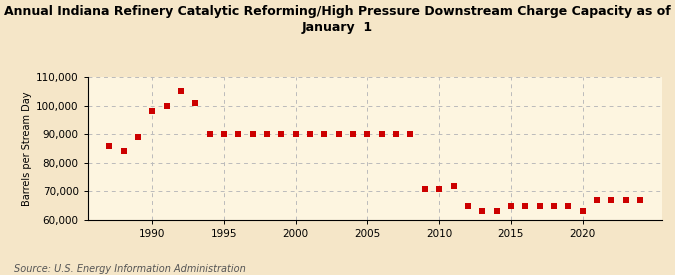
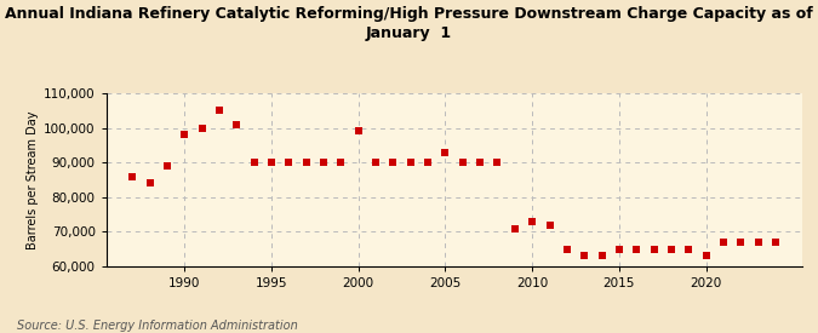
2000: 90,000 -> 99,000
2005: 90,000 -> 93,000
2010: 71,000 -> 73,000
